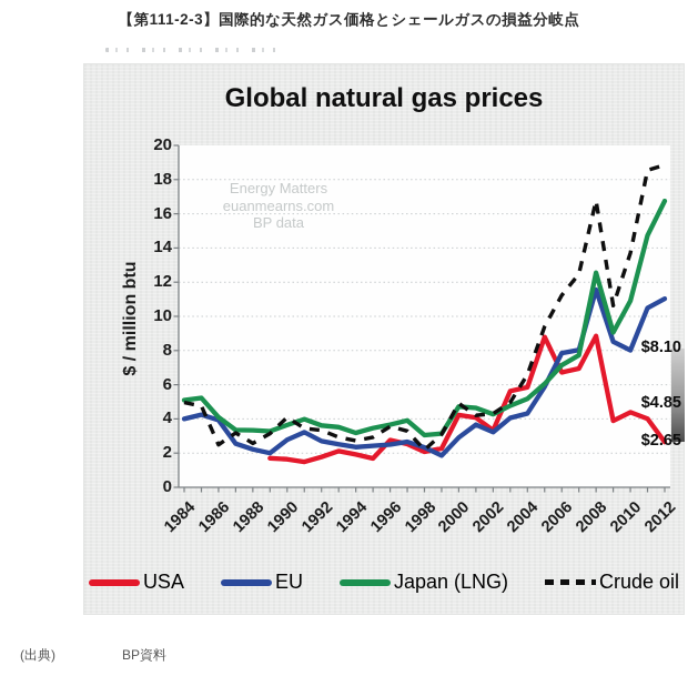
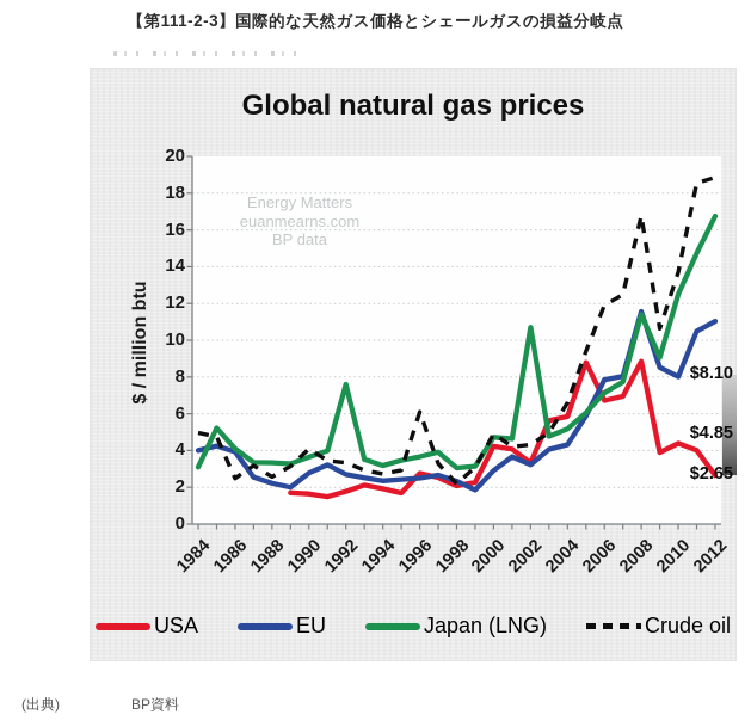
Japan (LNG)/1984: 5.1 -> 3.1
Japan (LNG)/1992: 3.6 -> 7.6
Crude oil/1996: 3.6 -> 6.1
Japan (LNG)/2002: 4.3 -> 10.7
Crude oil/2006: 11.2 -> 11.9
Japan (LNG)/2008: 12.6 -> 11.4
Japan (LNG)/2010: 10.9 -> 12.5
